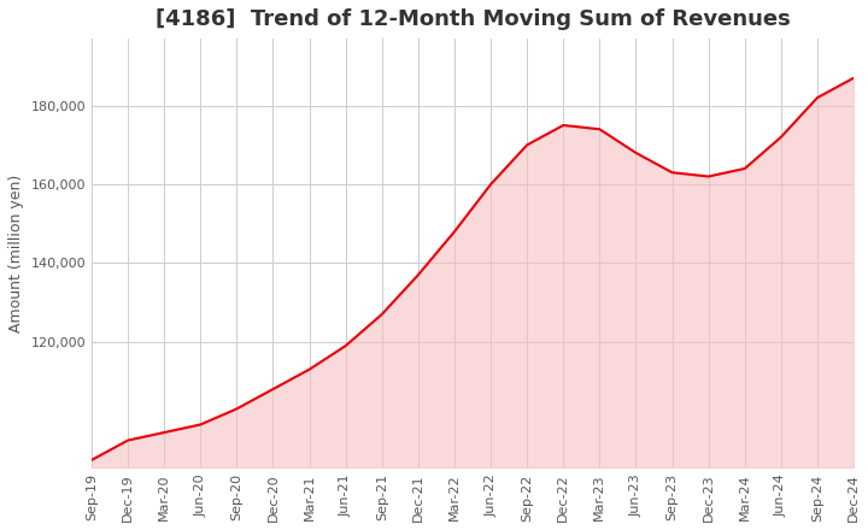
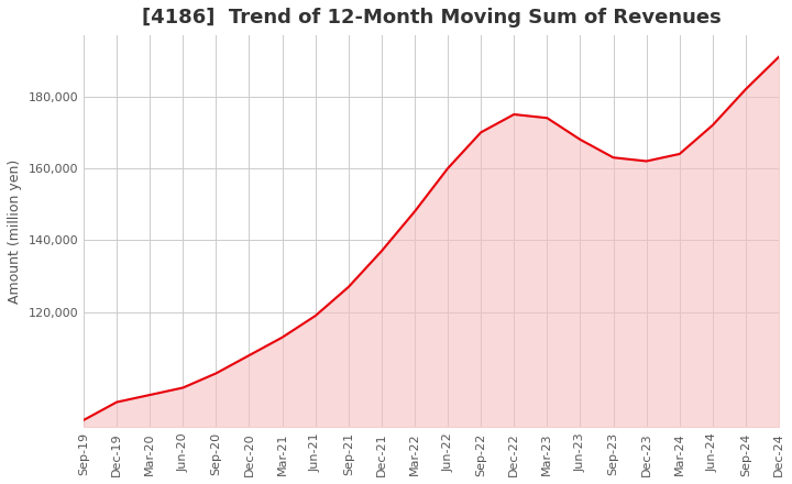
Dec-24: 187,000 -> 191,000
